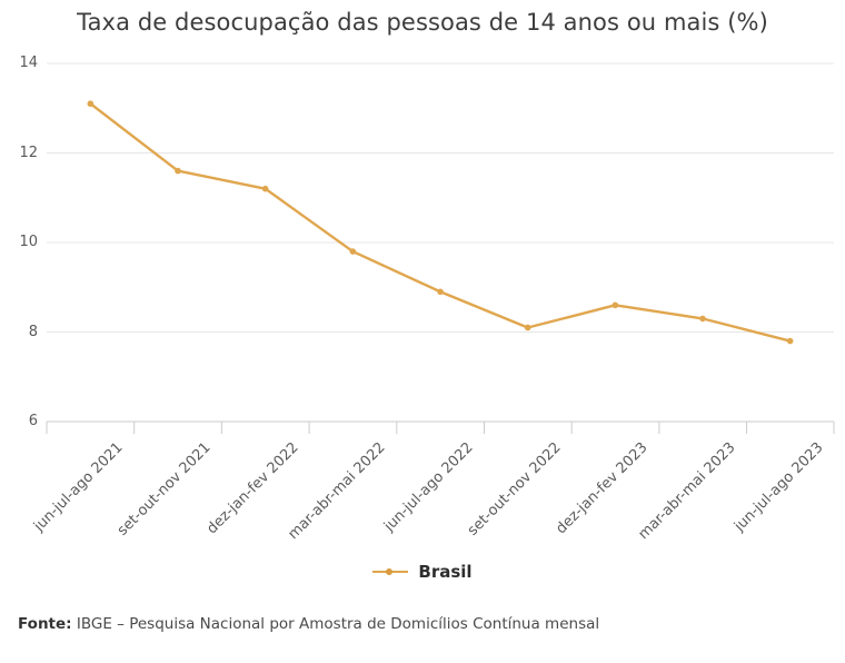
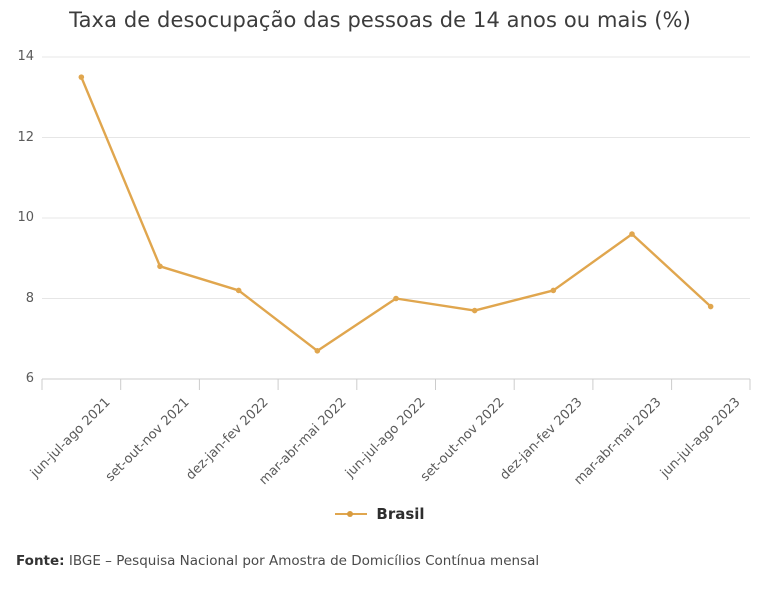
jun-jul-ago 2021: 13.1 -> 13.5
set-out-nov 2021: 11.6 -> 8.8
dez-jan-fev 2022: 11.2 -> 8.2
mar-abr-mai 2022: 9.8 -> 6.7
jun-jul-ago 2022: 8.9 -> 8.0
set-out-nov 2022: 8.1 -> 7.7
dez-jan-fev 2023: 8.6 -> 8.2
mar-abr-mai 2023: 8.3 -> 9.6
